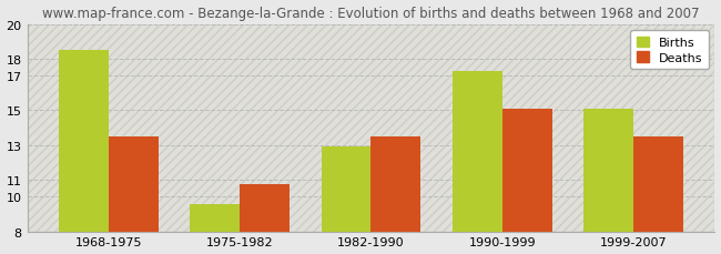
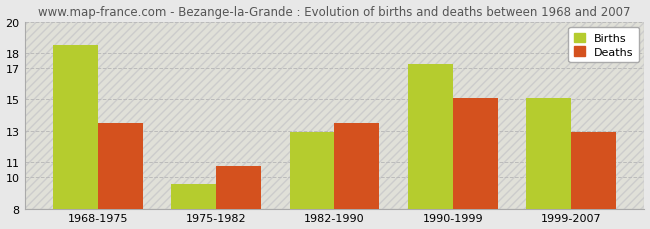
Deaths/1999-2007: 13.5 -> 12.9
